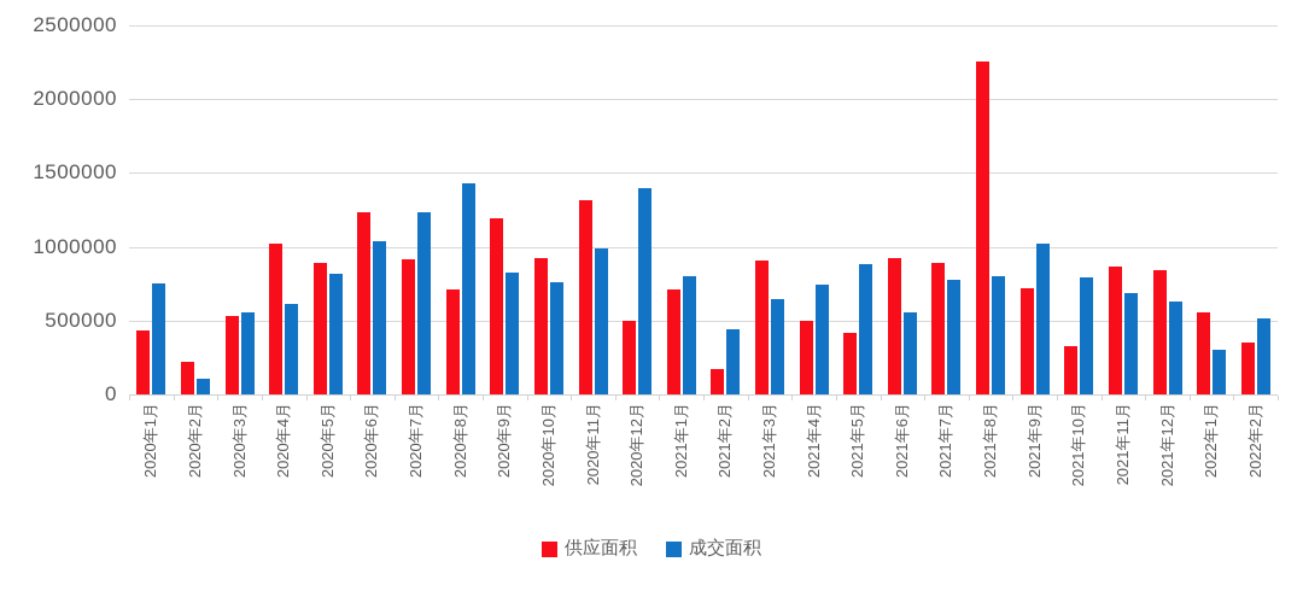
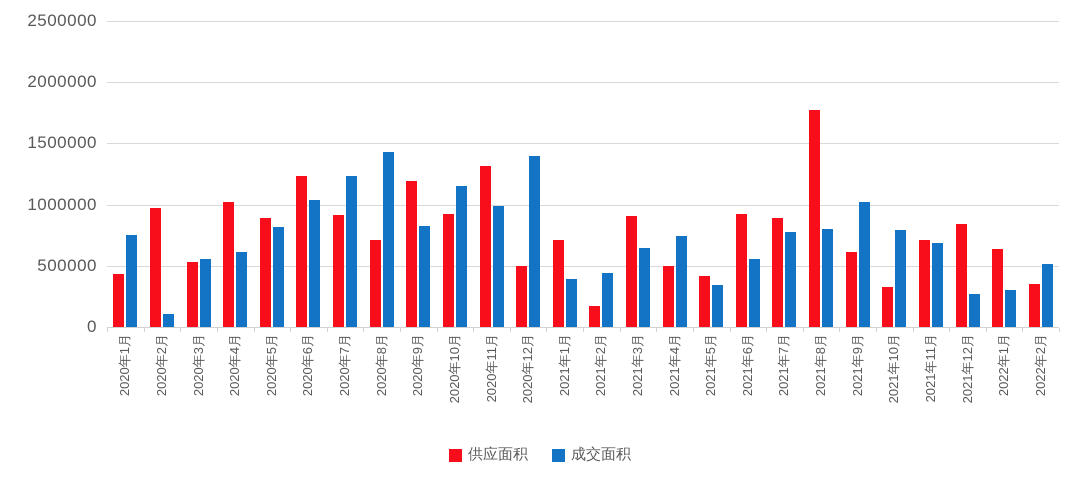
供应面积/2020年2月: 220000 -> 970000
成交面积/2020年10月: 760000 -> 1150000
成交面积/2021年1月: 800000 -> 390000
成交面积/2021年5月: 880000 -> 340000
供应面积/2021年8月: 2260000 -> 1770000
供应面积/2021年9月: 720000 -> 610000
供应面积/2021年11月: 870000 -> 710000
成交面积/2021年12月: 630000 -> 270000
供应面积/2022年1月: 560000 -> 640000
